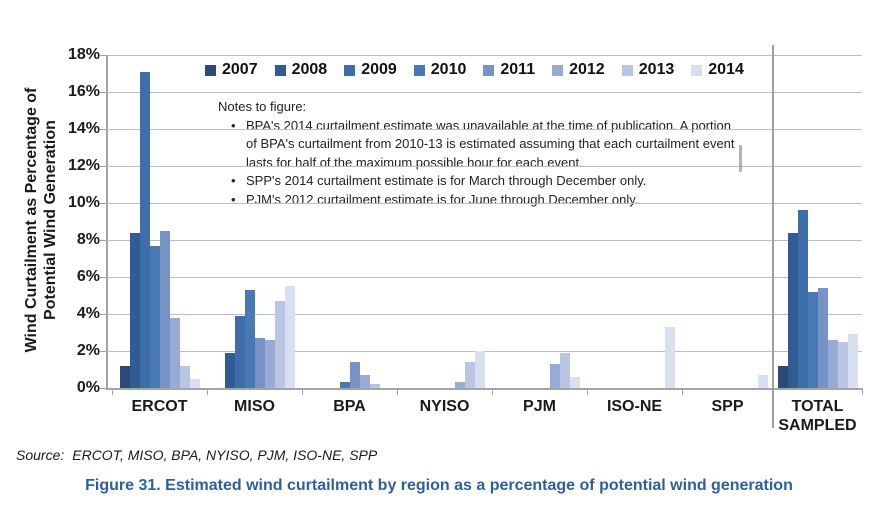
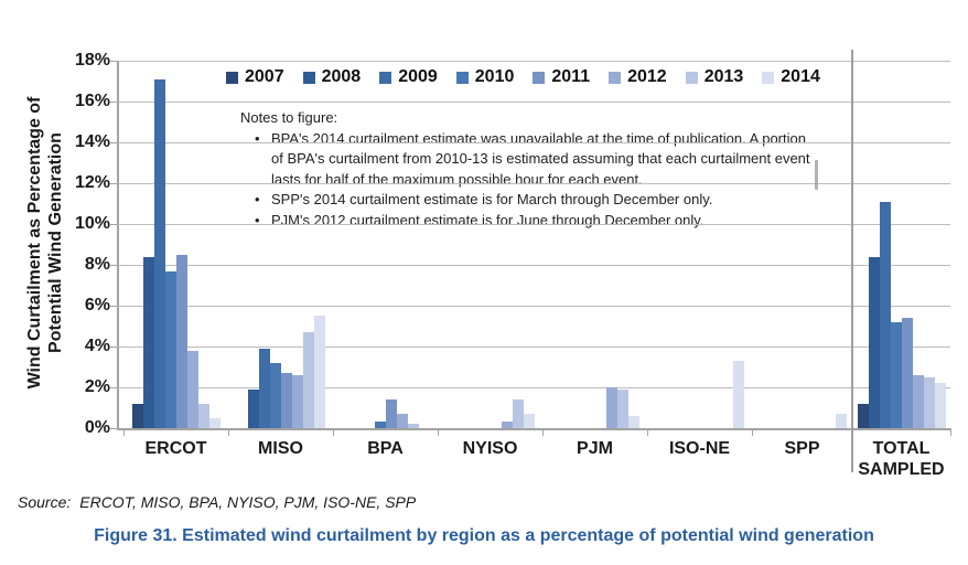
2010/MISO: 5.3% -> 3.2%
2014/NYISO: 2.0% -> 0.7%
2012/PJM: 1.3% -> 2.0%
2009/TOTAL SAMPLED: 9.6% -> 11.1%
2014/TOTAL SAMPLED: 2.9% -> 2.2%
